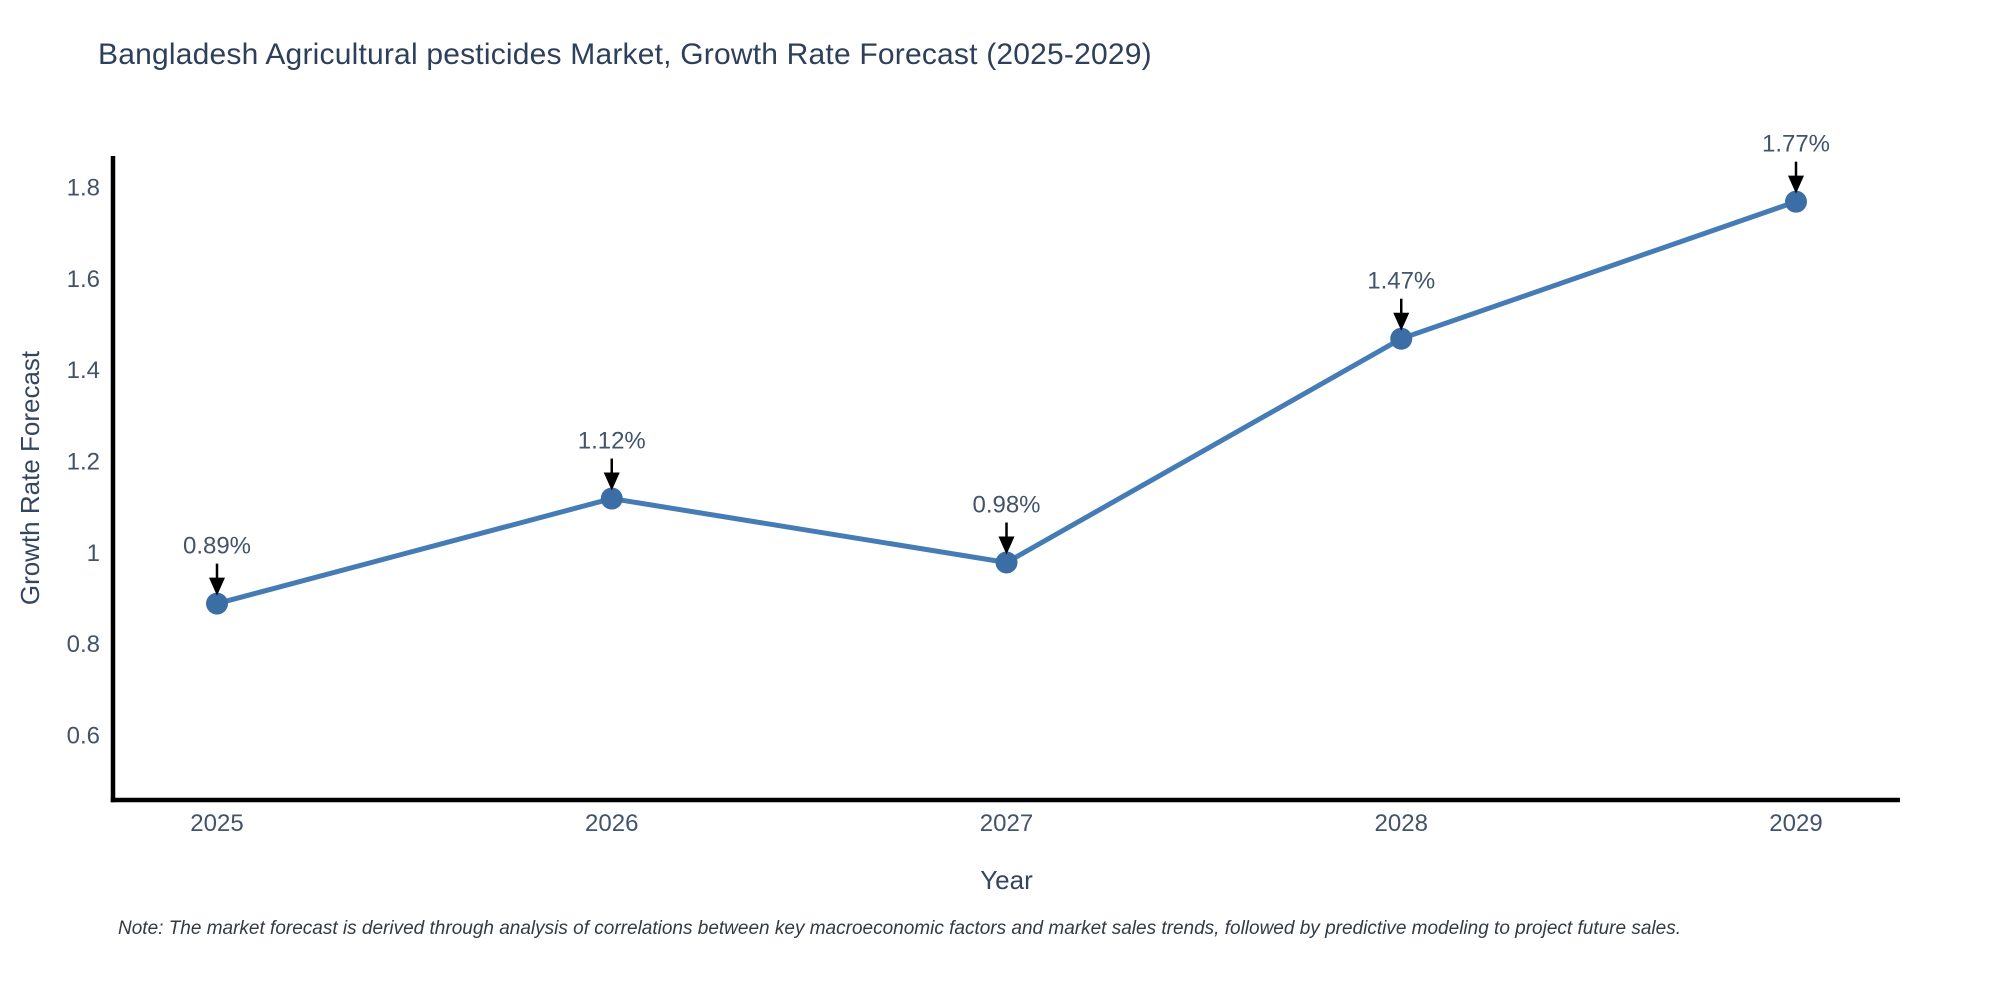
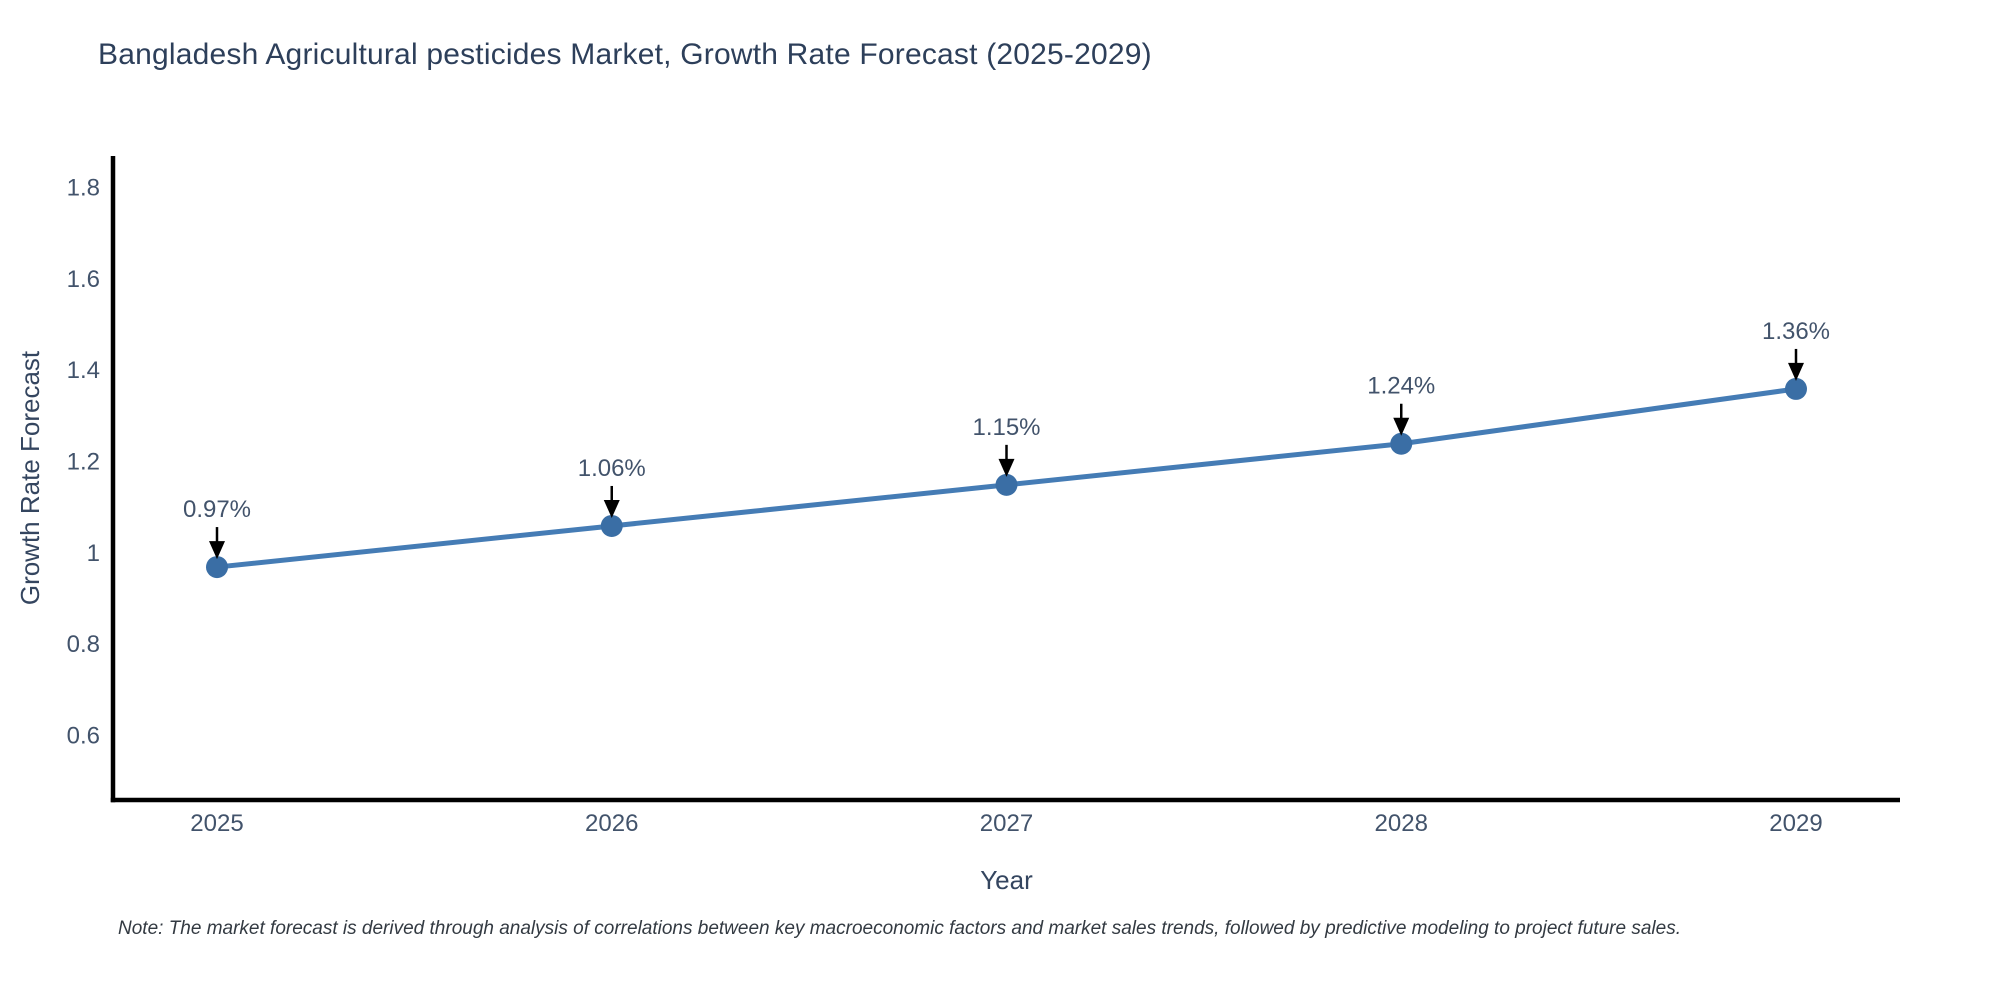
2025: 0.89% -> 0.97%
2026: 1.12% -> 1.06%
2027: 0.98% -> 1.15%
2028: 1.47% -> 1.24%
2029: 1.77% -> 1.36%
